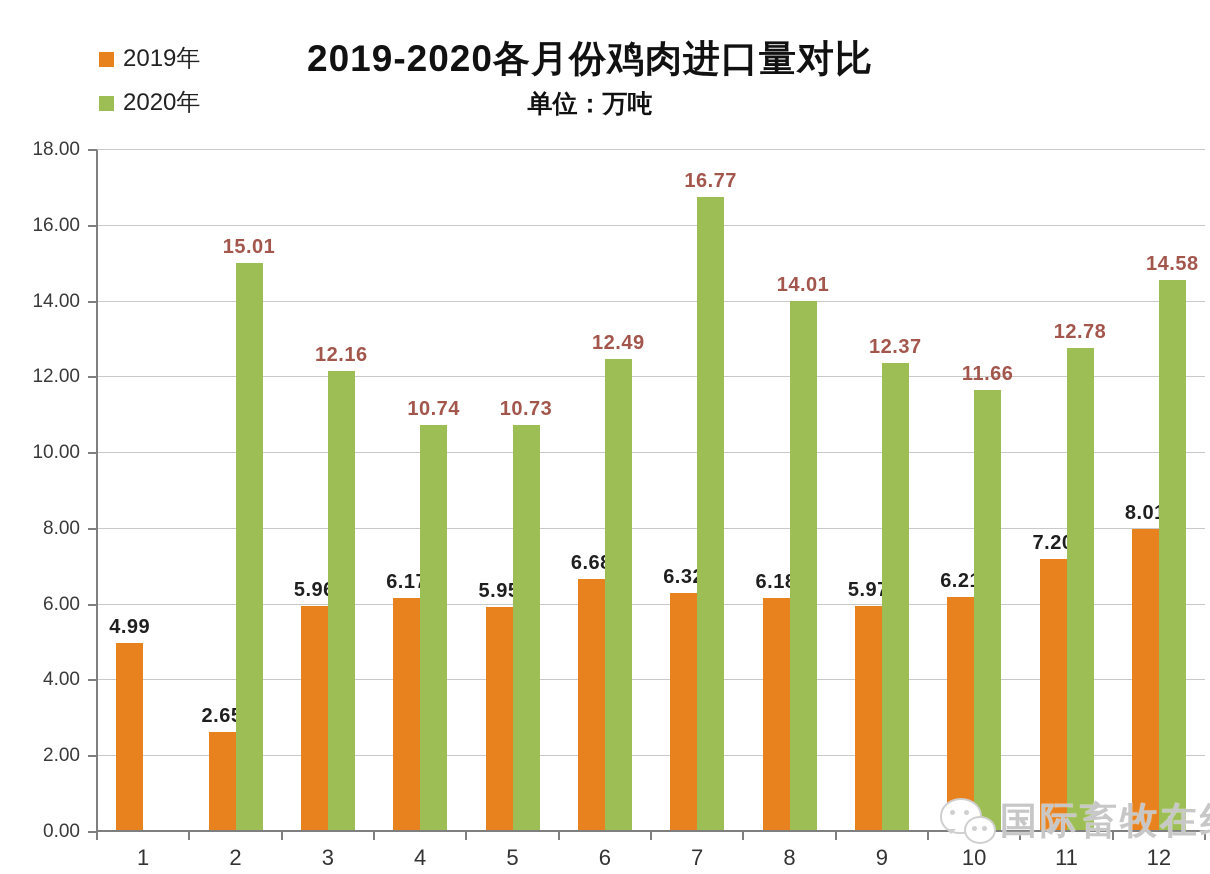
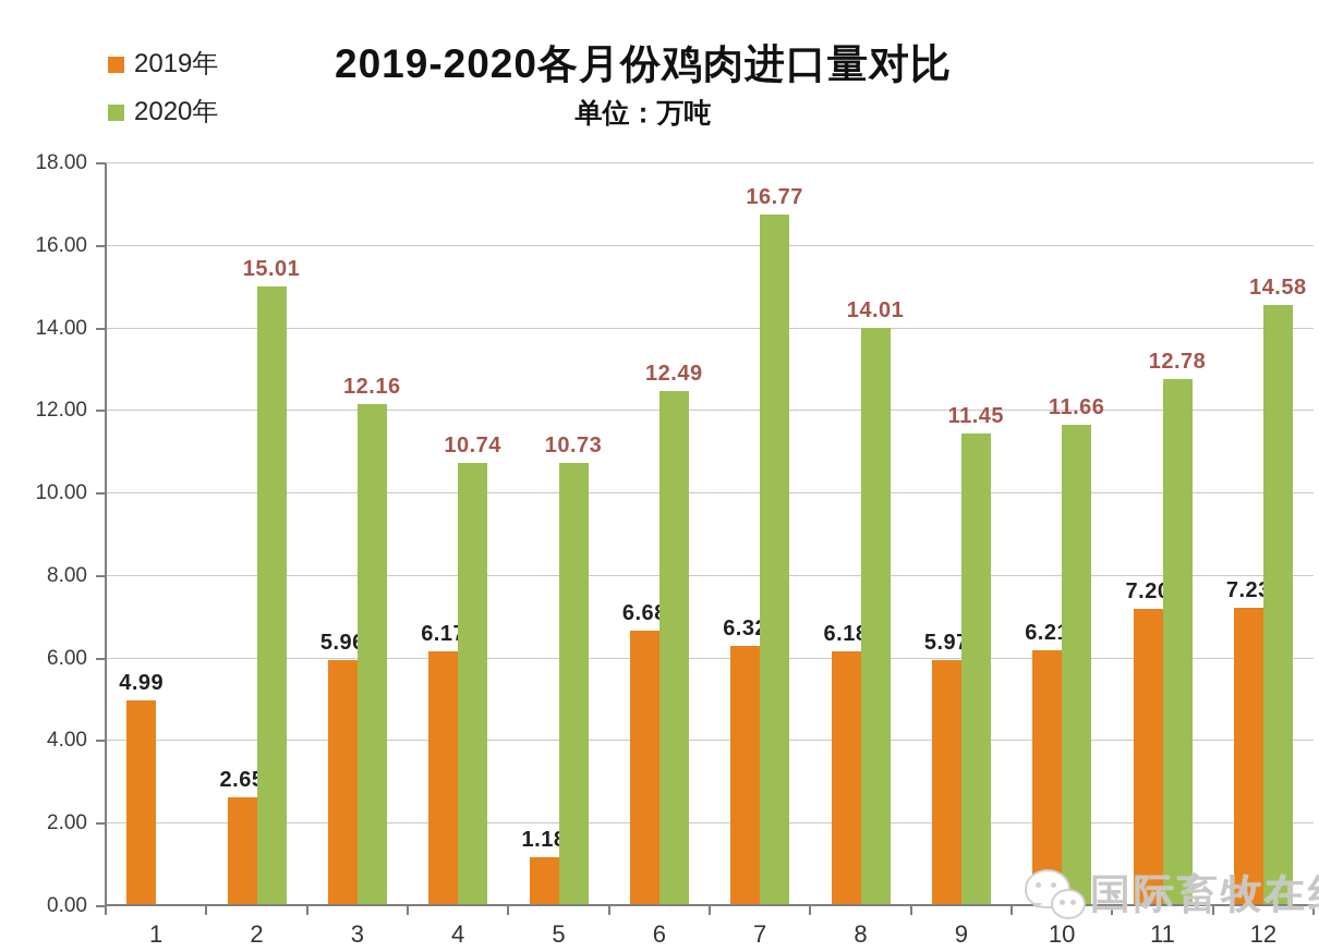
2019年/5: 5.95 -> 1.18
2020年/9: 12.37 -> 11.45
2019年/12: 8.01 -> 7.23
